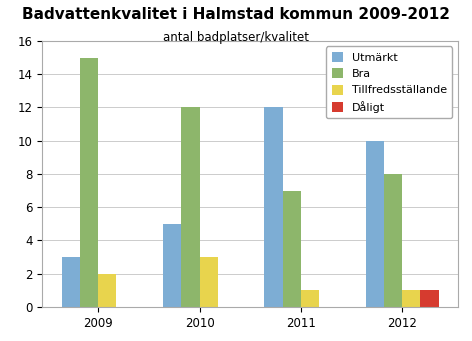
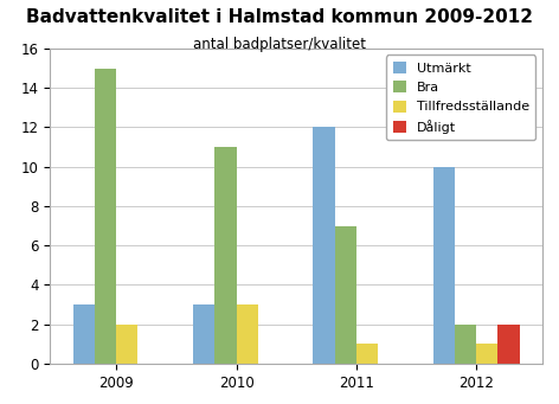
Utmärkt/2010: 5 -> 3
Bra/2010: 12 -> 11
Bra/2012: 8 -> 2
Dåligt/2012: 1 -> 2
